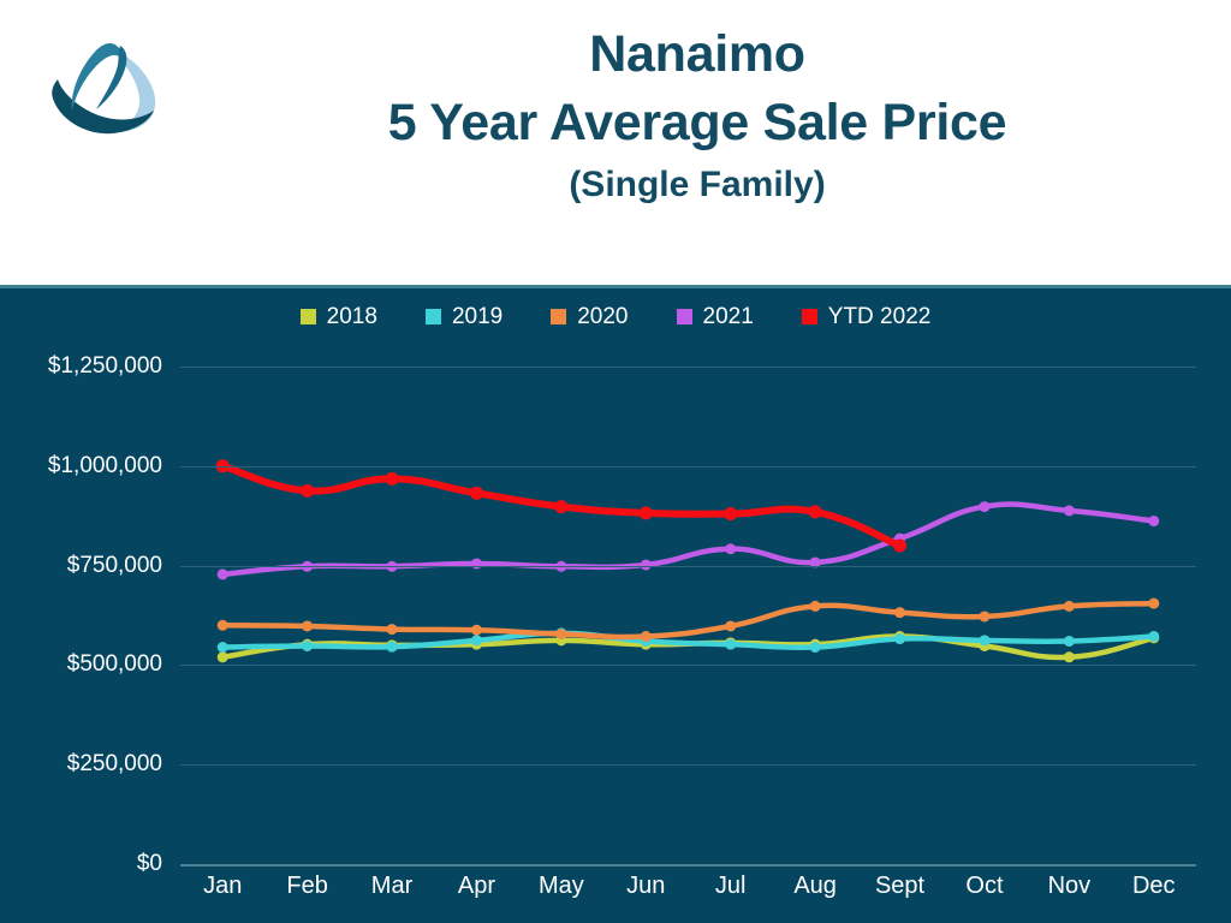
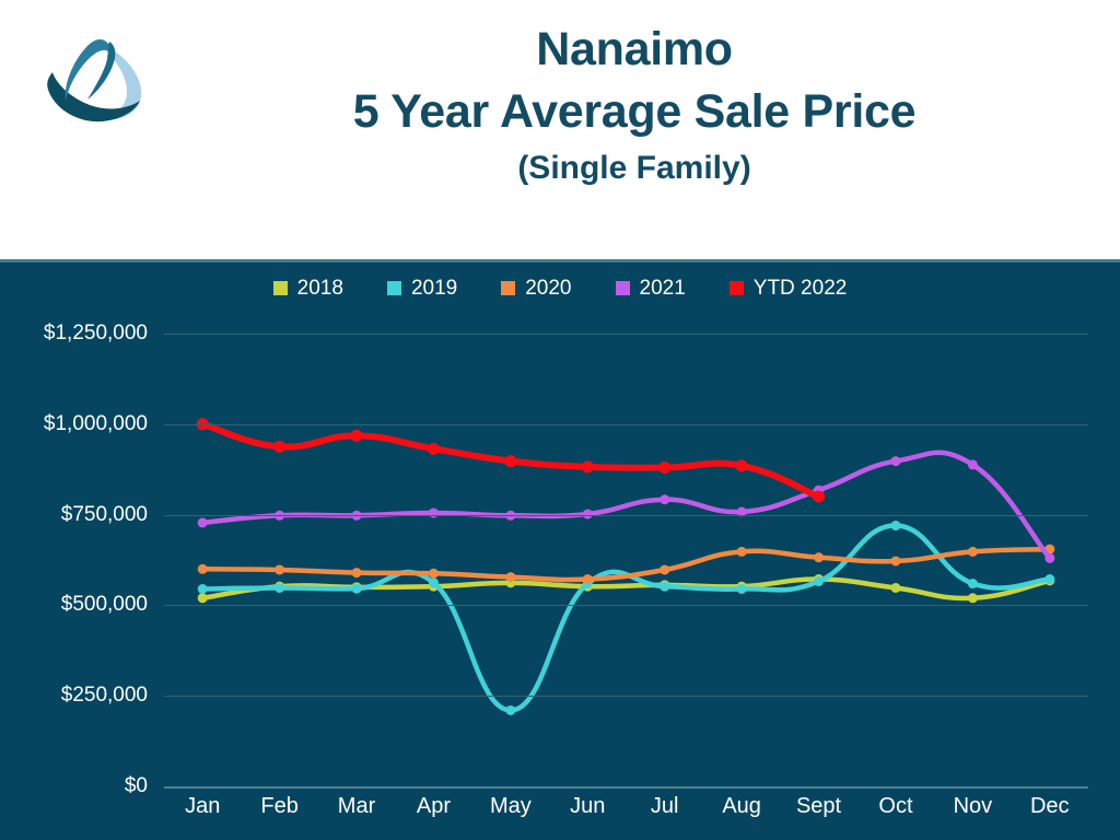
2019/May: $580000 -> $210000
2019/Oct: $560000 -> $720000
2021/Dec: $860000 -> $630000
